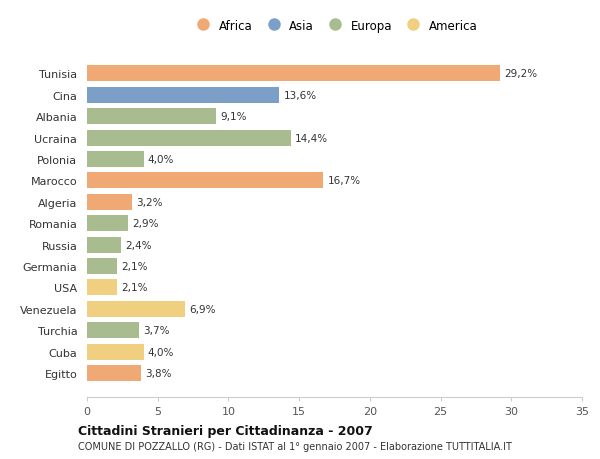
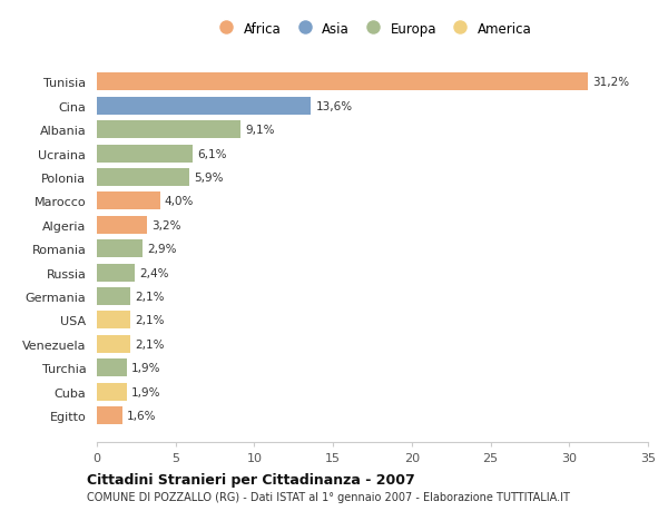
Tunisia: 29,2% -> 31,2%
Ucraina: 14,4% -> 6,1%
Polonia: 4,0% -> 5,9%
Marocco: 16,7% -> 4,0%
Venezuela: 6,9% -> 2,1%
Turchia: 3,7% -> 1,9%
Cuba: 4,0% -> 1,9%
Egitto: 3,8% -> 1,6%
